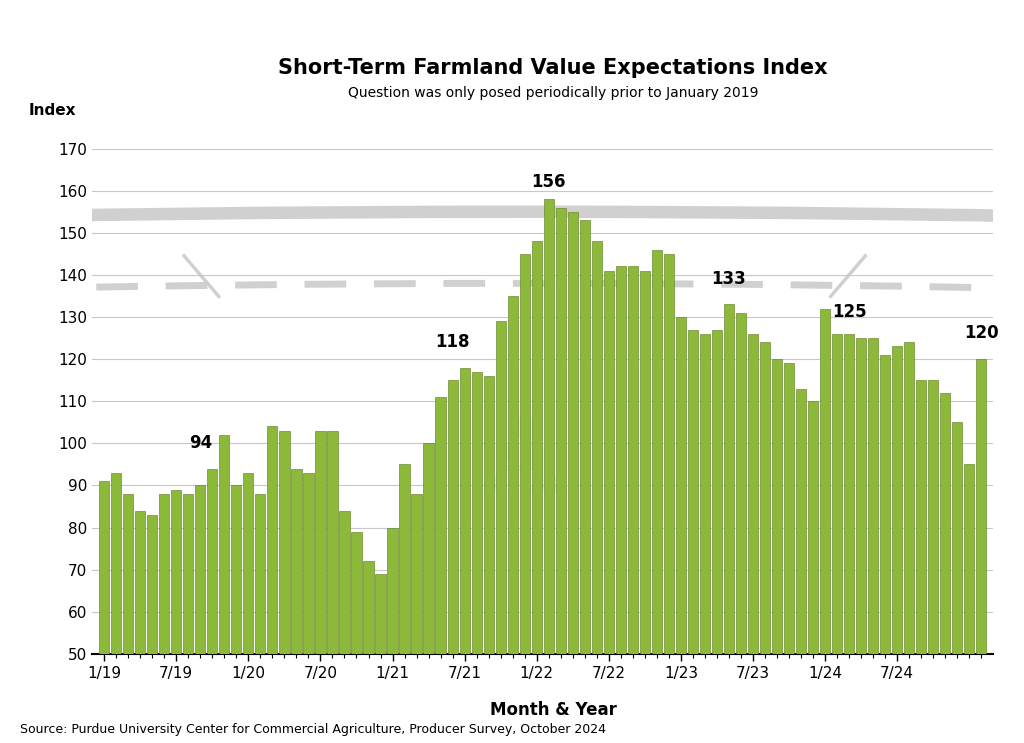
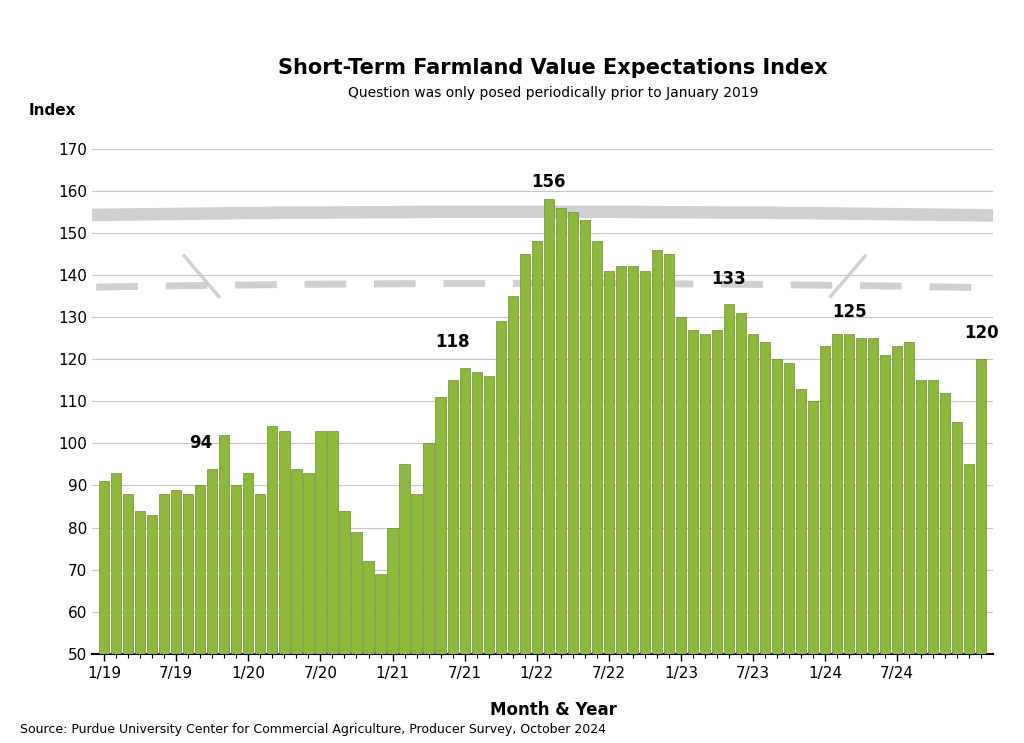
1/24: 132 -> 123
